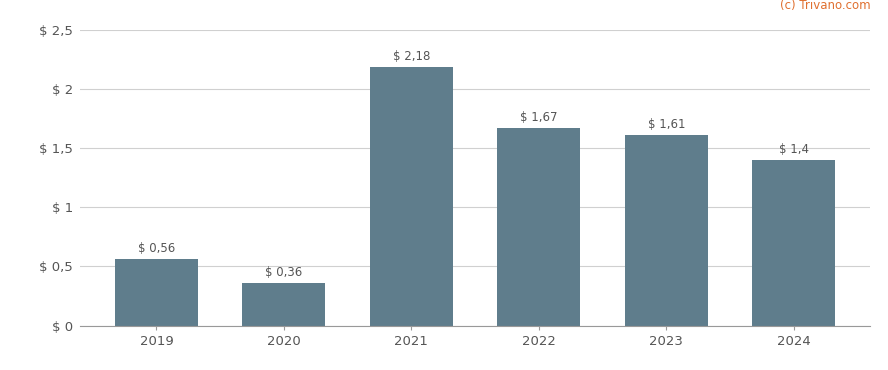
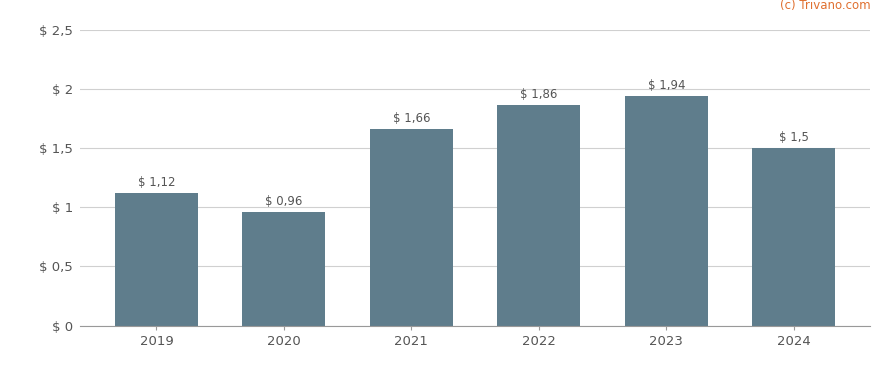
2019: 0,56 -> 1,12
2020: 0,36 -> 0,96
2021: 2,18 -> 1,66
2022: 1,67 -> 1,86
2023: 1,61 -> 1,94
2024: 1,4 -> 1,5
